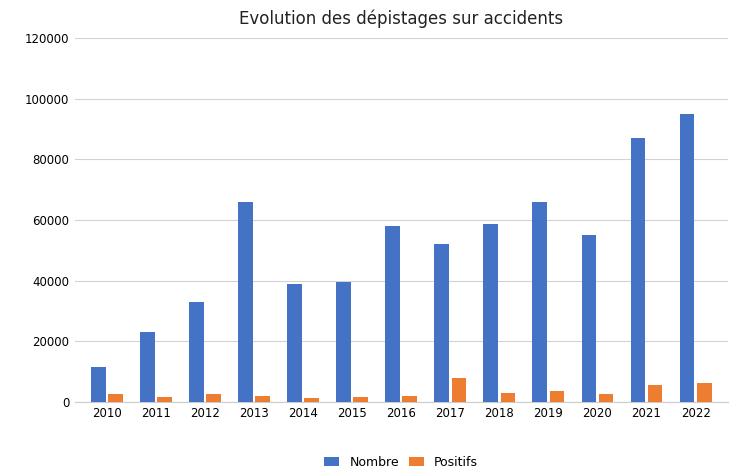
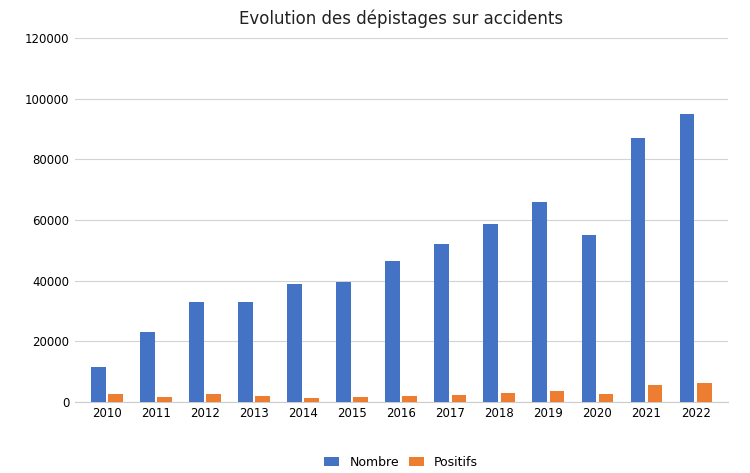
Nombre/2013: 66000 -> 33000
Nombre/2016: 58000 -> 46500
Positifs/2017: 8000 -> 2400
